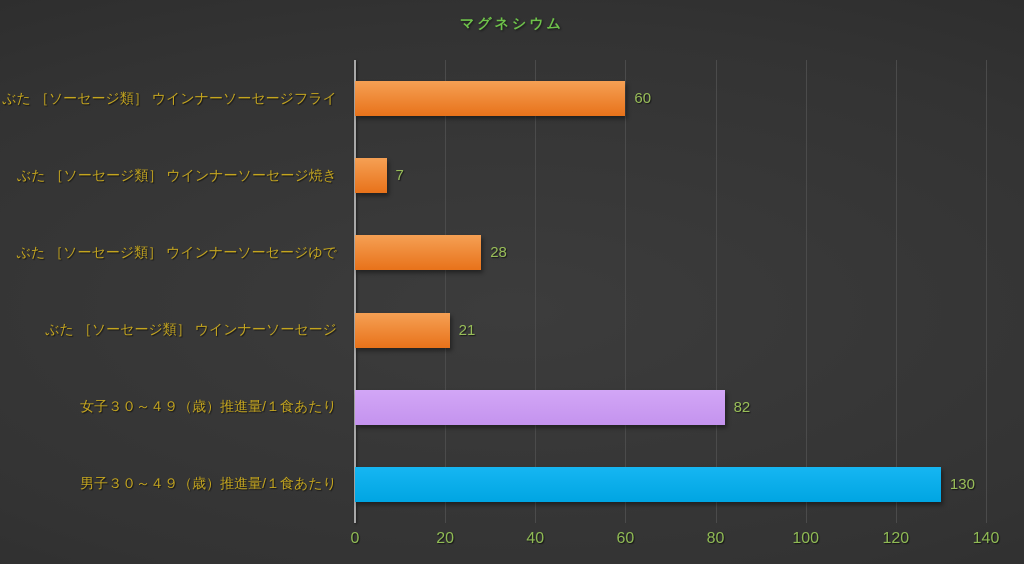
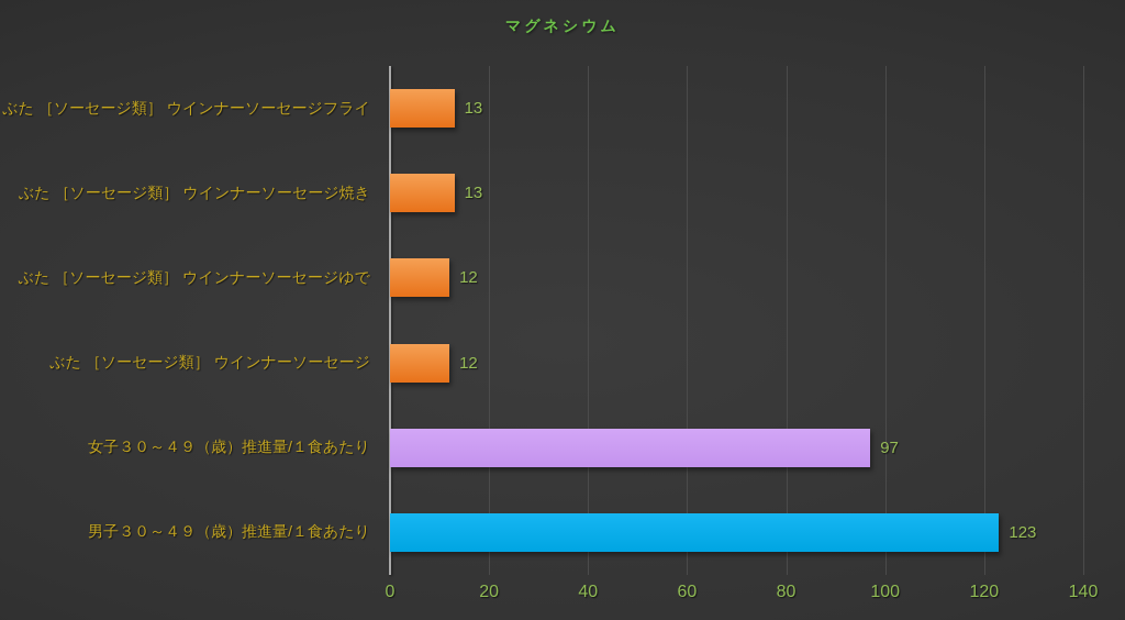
ぶた ［ソーセージ類］ ウインナーソーセージフライ: 60 -> 13
ぶた ［ソーセージ類］ ウインナーソーセージ焼き: 7 -> 13
ぶた ［ソーセージ類］ ウインナーソーセージゆで: 28 -> 12
ぶた ［ソーセージ類］ ウインナーソーセージ: 21 -> 12
女子３０～４９（歳）推進量/１食あたり: 82 -> 97
男子３０～４９（歳）推進量/１食あたり: 130 -> 123
